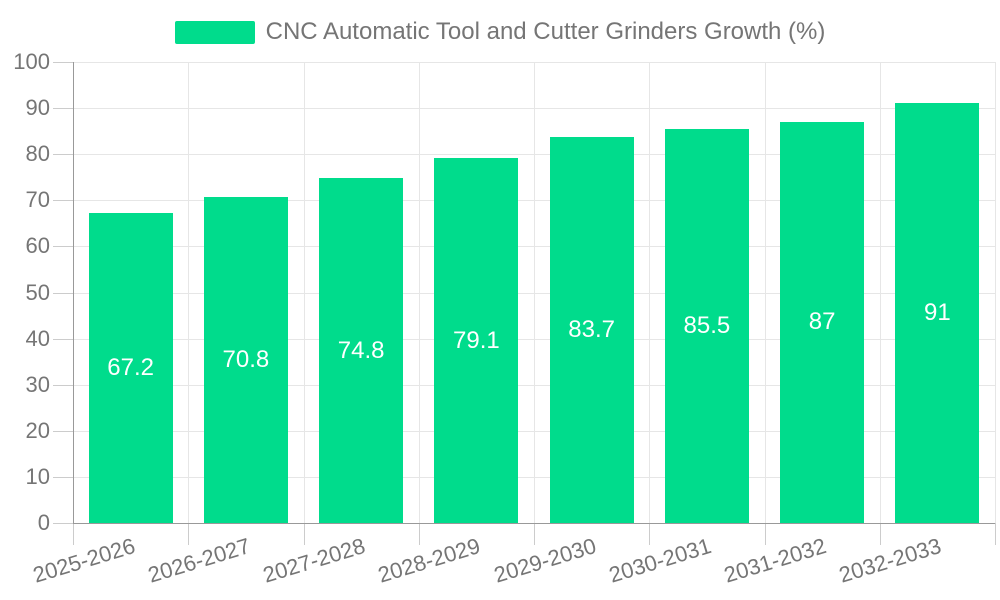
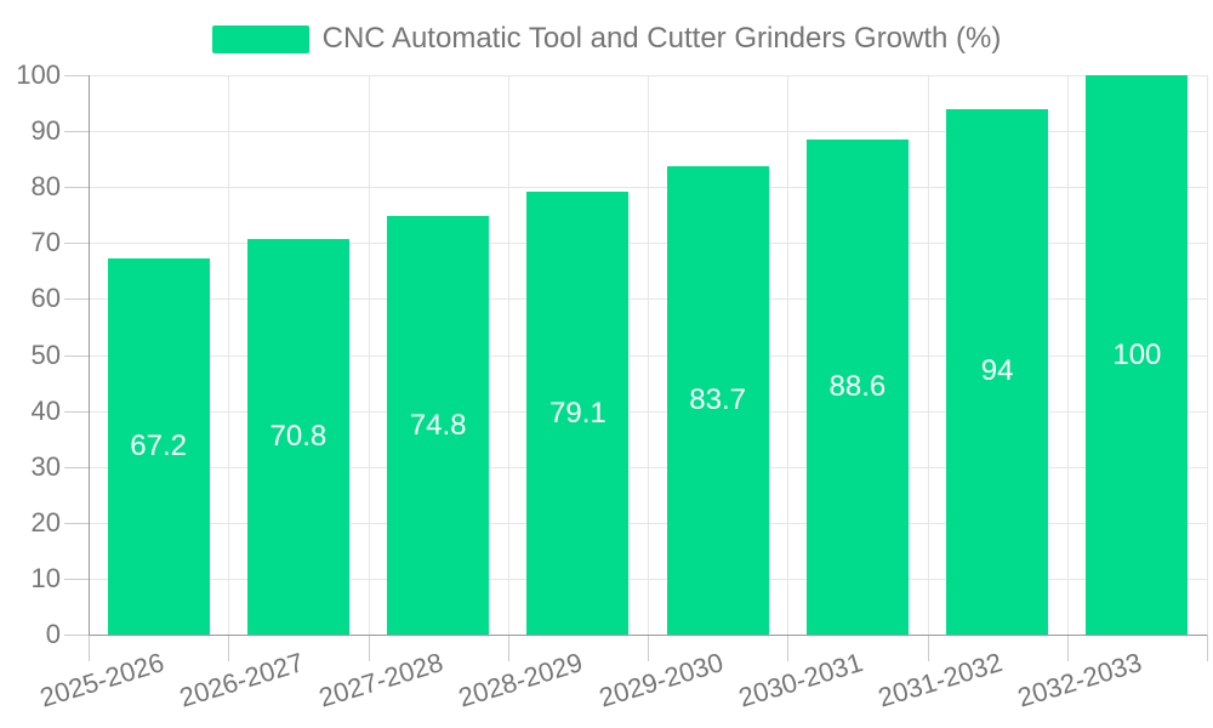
2030-2031: 85.5 -> 88.6
2031-2032: 87 -> 94
2032-2033: 91 -> 100
